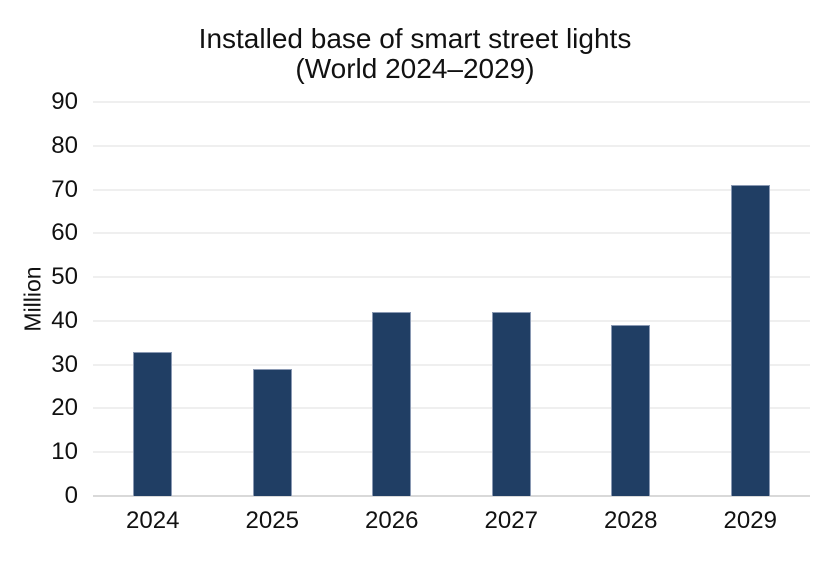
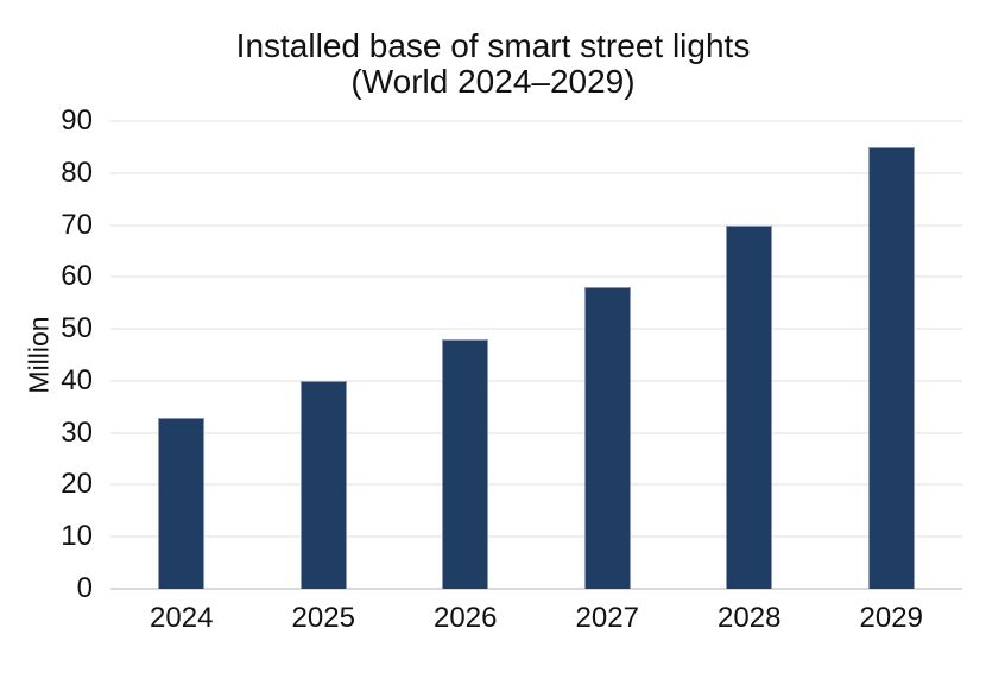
2025: 29 -> 40
2026: 42 -> 48
2027: 42 -> 58
2028: 39 -> 70
2029: 71 -> 85
